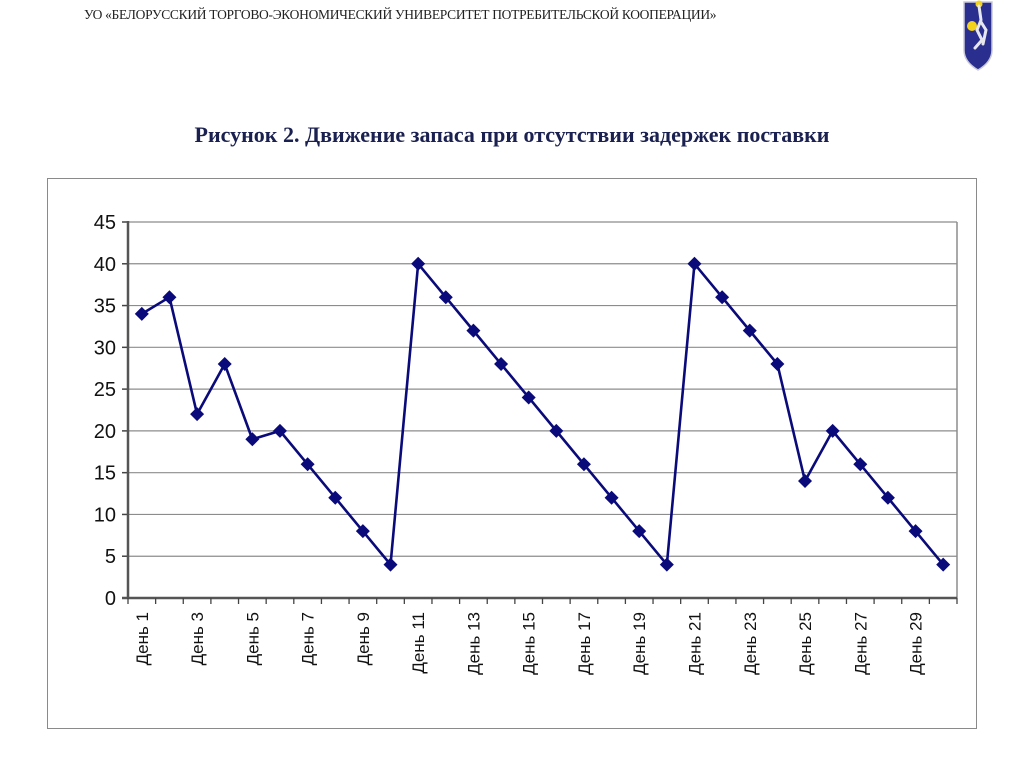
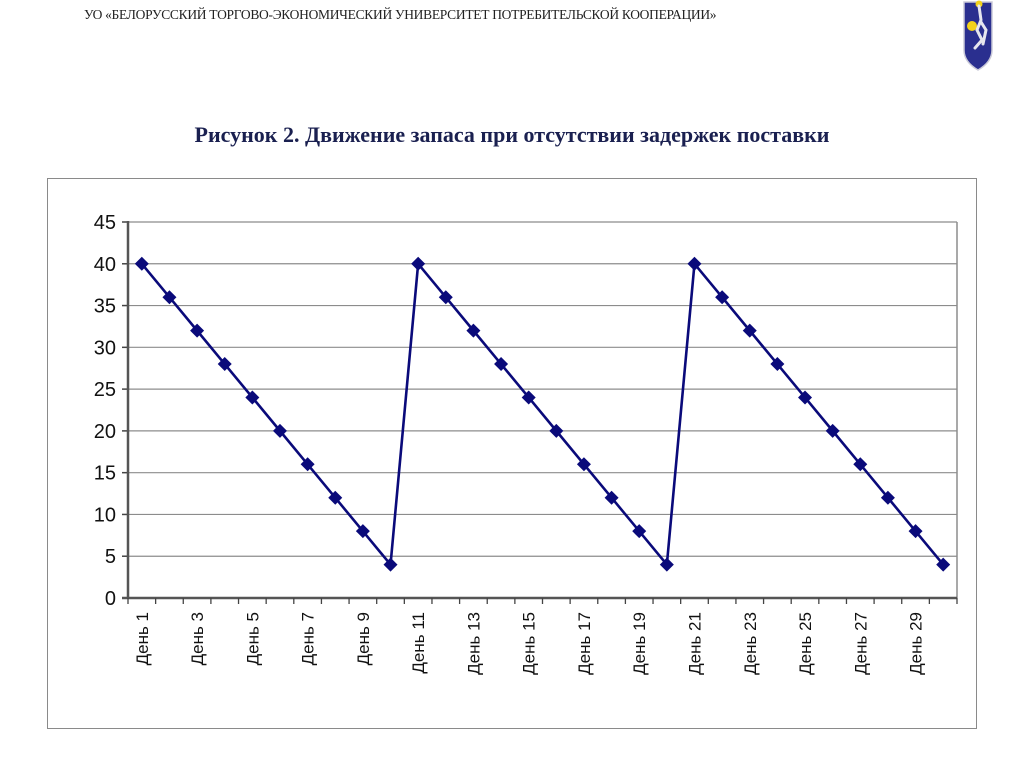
День 1: 34 -> 40
День 3: 22 -> 32
День 5: 19 -> 24
День 25: 14 -> 24
